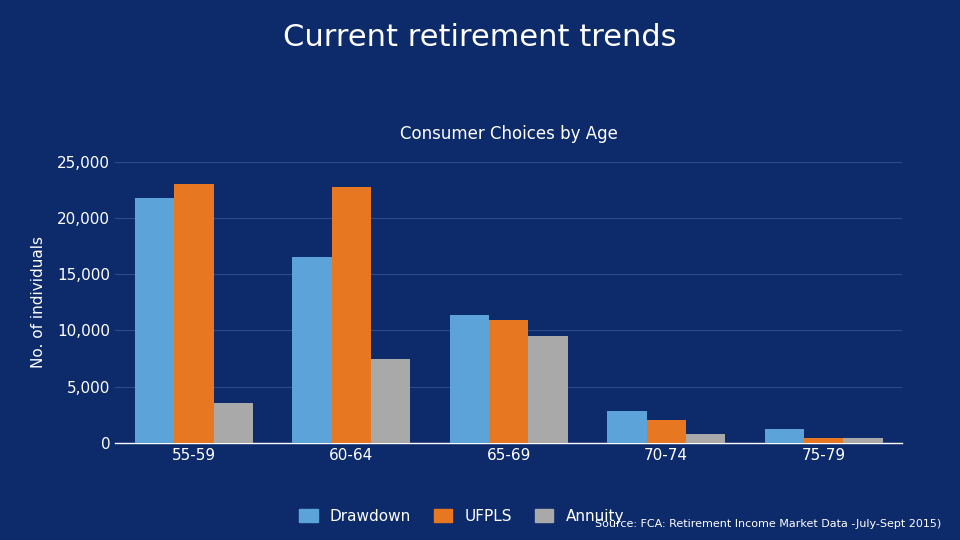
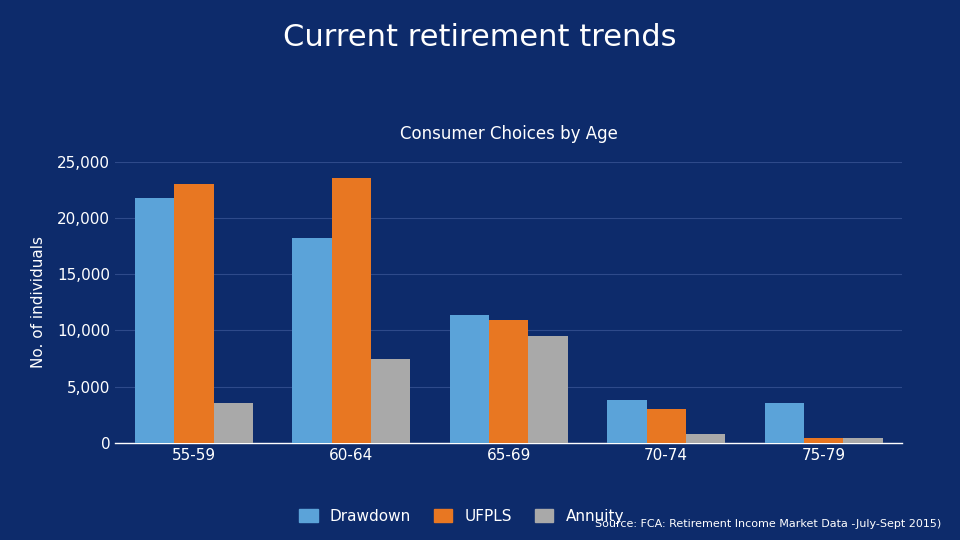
Drawdown/60-64: 16,500 -> 18,200
UFPLS/60-64: 22,800 -> 23,600
Drawdown/70-74: 2,800 -> 3,800
UFPLS/70-74: 2,000 -> 3,000
Drawdown/75-79: 1,200 -> 3,500
